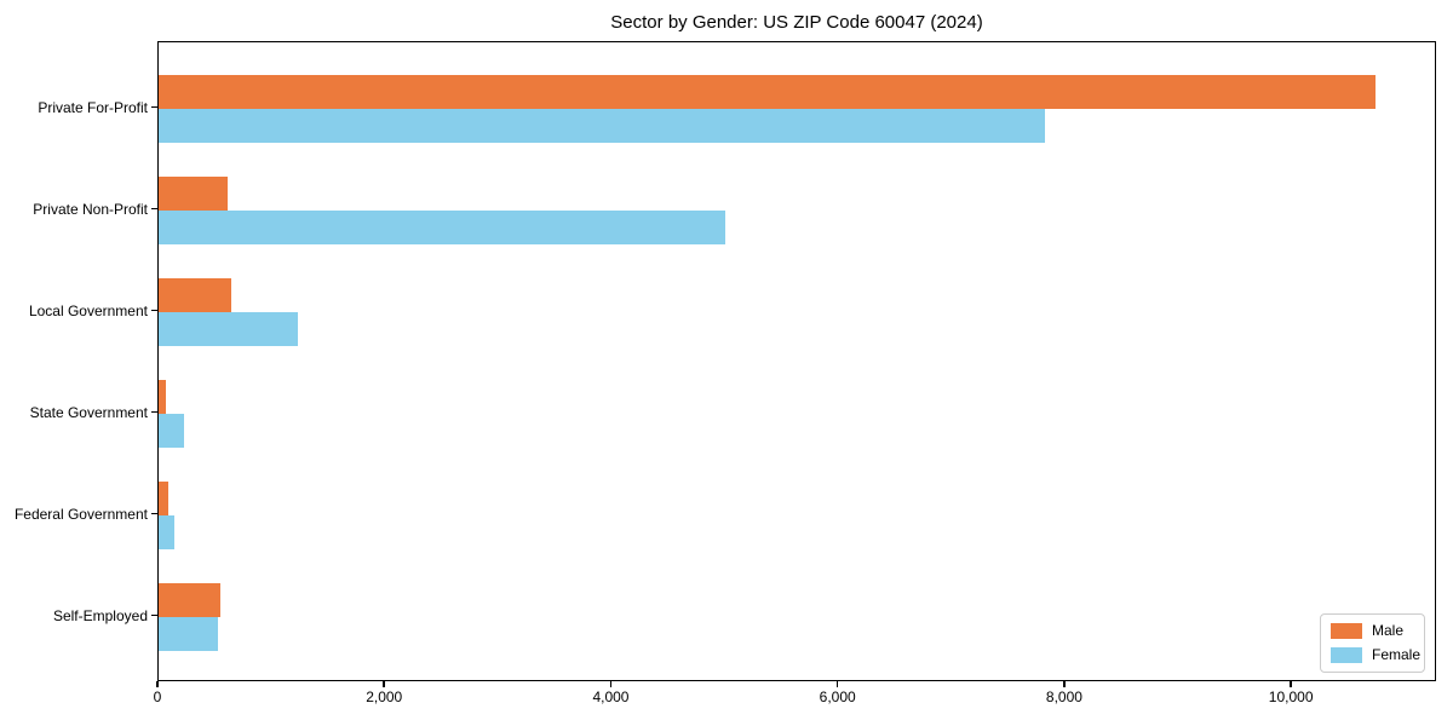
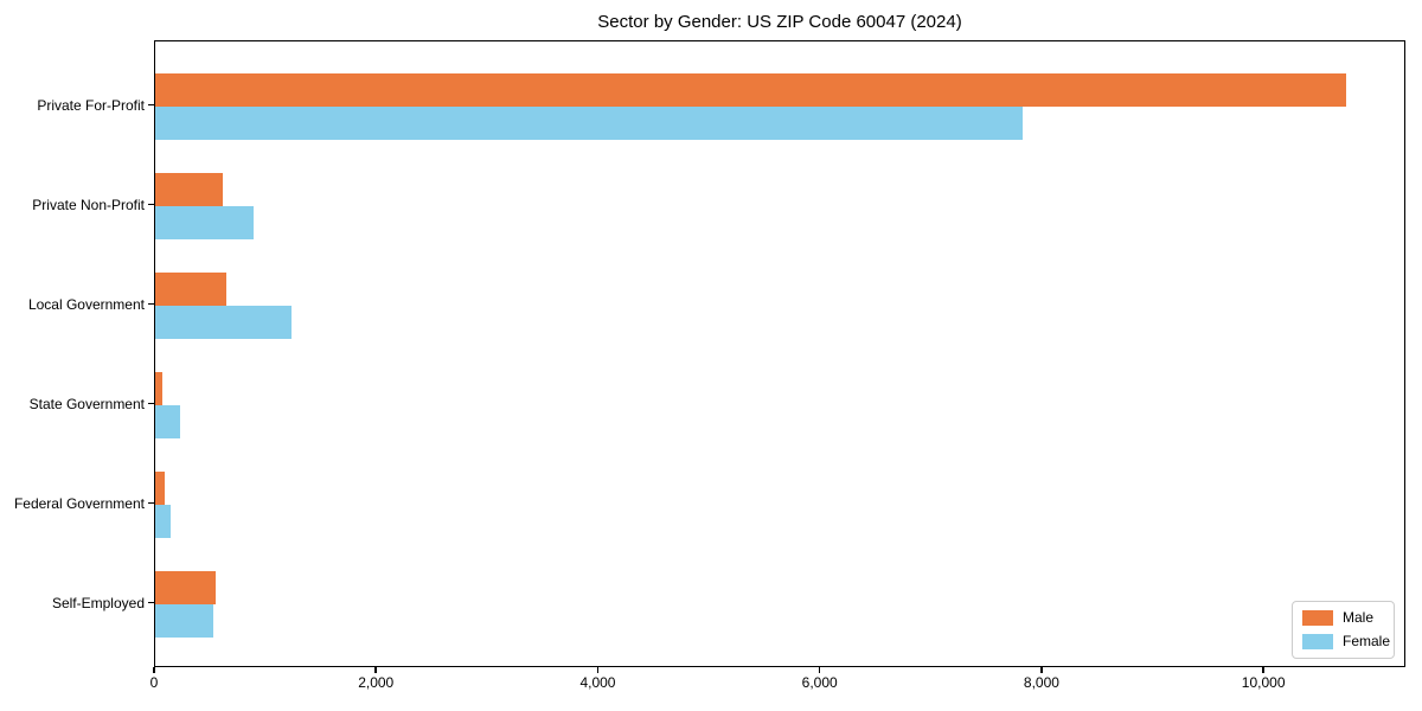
Female/Private Non-Profit: 5000 -> 900
